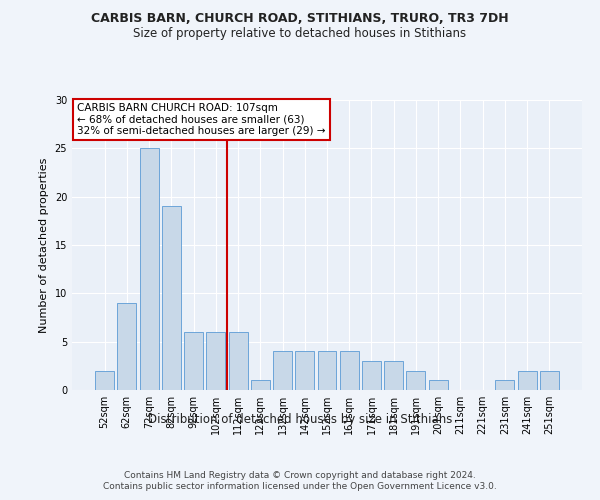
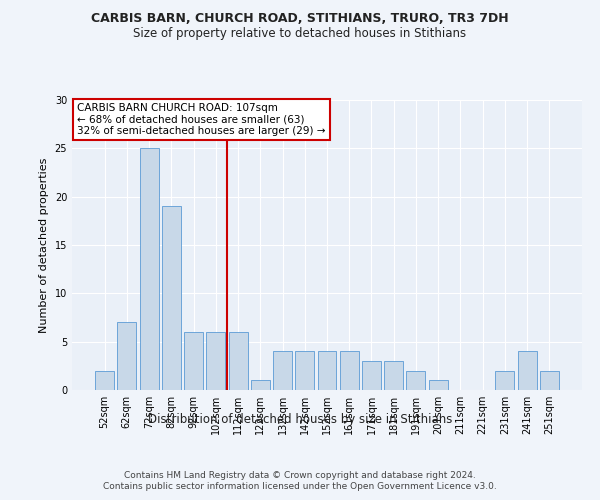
62sqm: 9 -> 7
231sqm: 1 -> 2
241sqm: 2 -> 4
